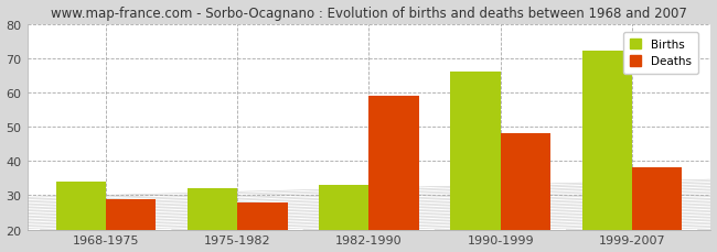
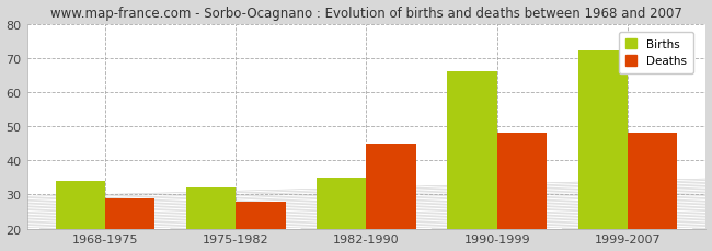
Births/1982-1990: 33 -> 35
Deaths/1982-1990: 59 -> 45
Deaths/1999-2007: 38 -> 48
